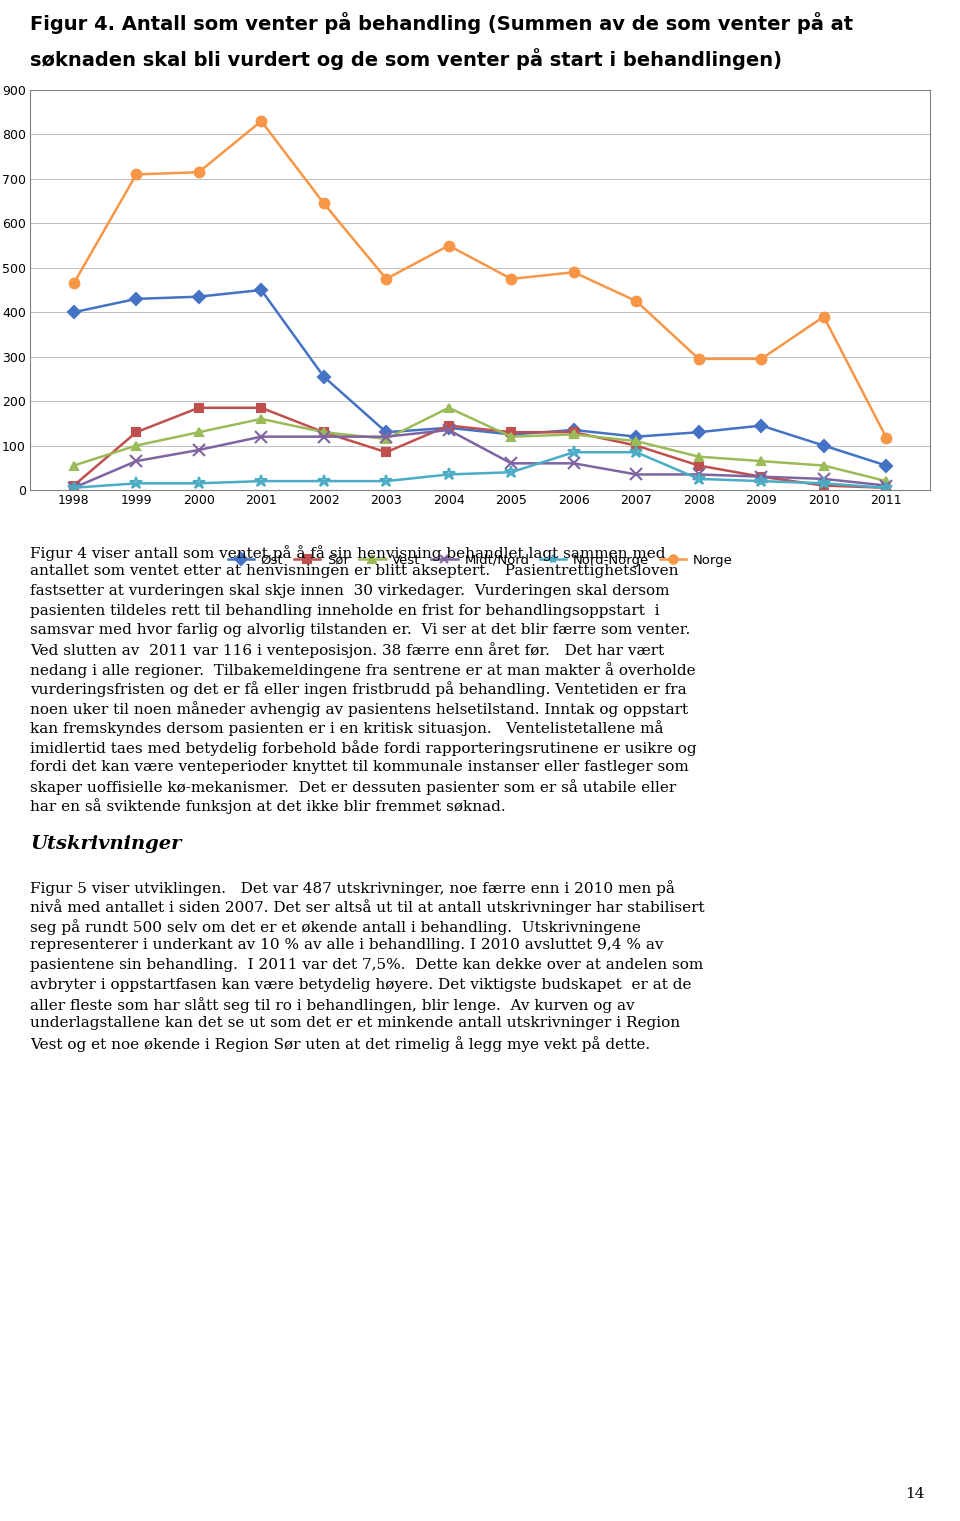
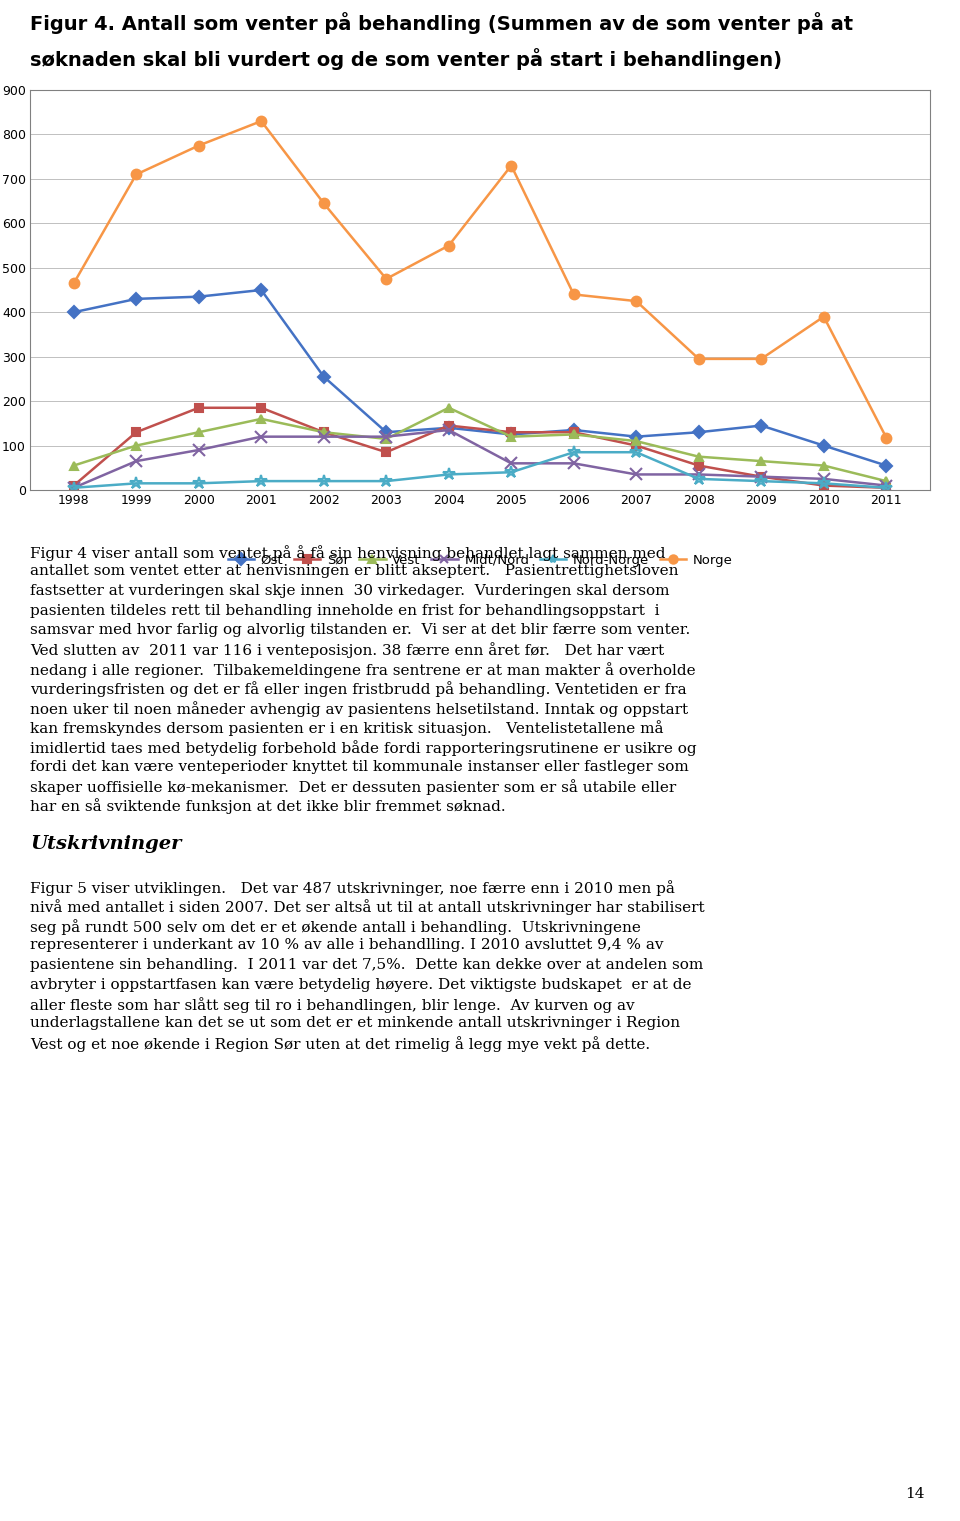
Norge/2000: 715 -> 775
Norge/2005: 475 -> 730
Norge/2006: 490 -> 440
